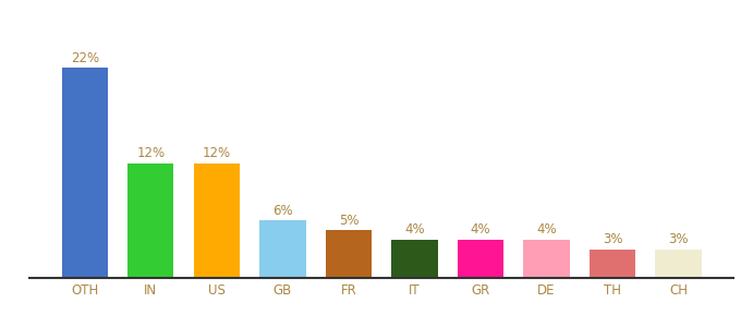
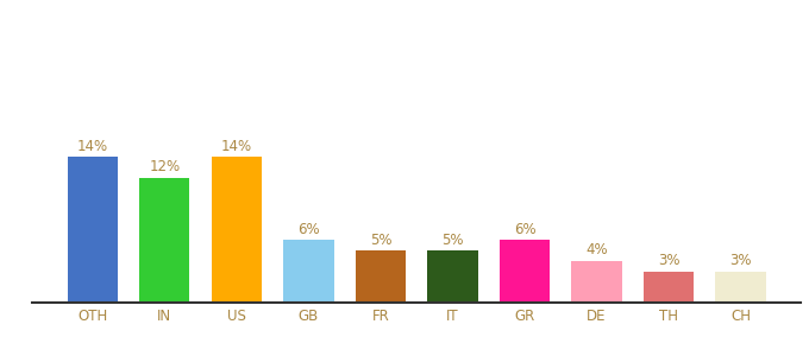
OTH: 22% -> 14%
US: 12% -> 14%
IT: 4% -> 5%
GR: 4% -> 6%
